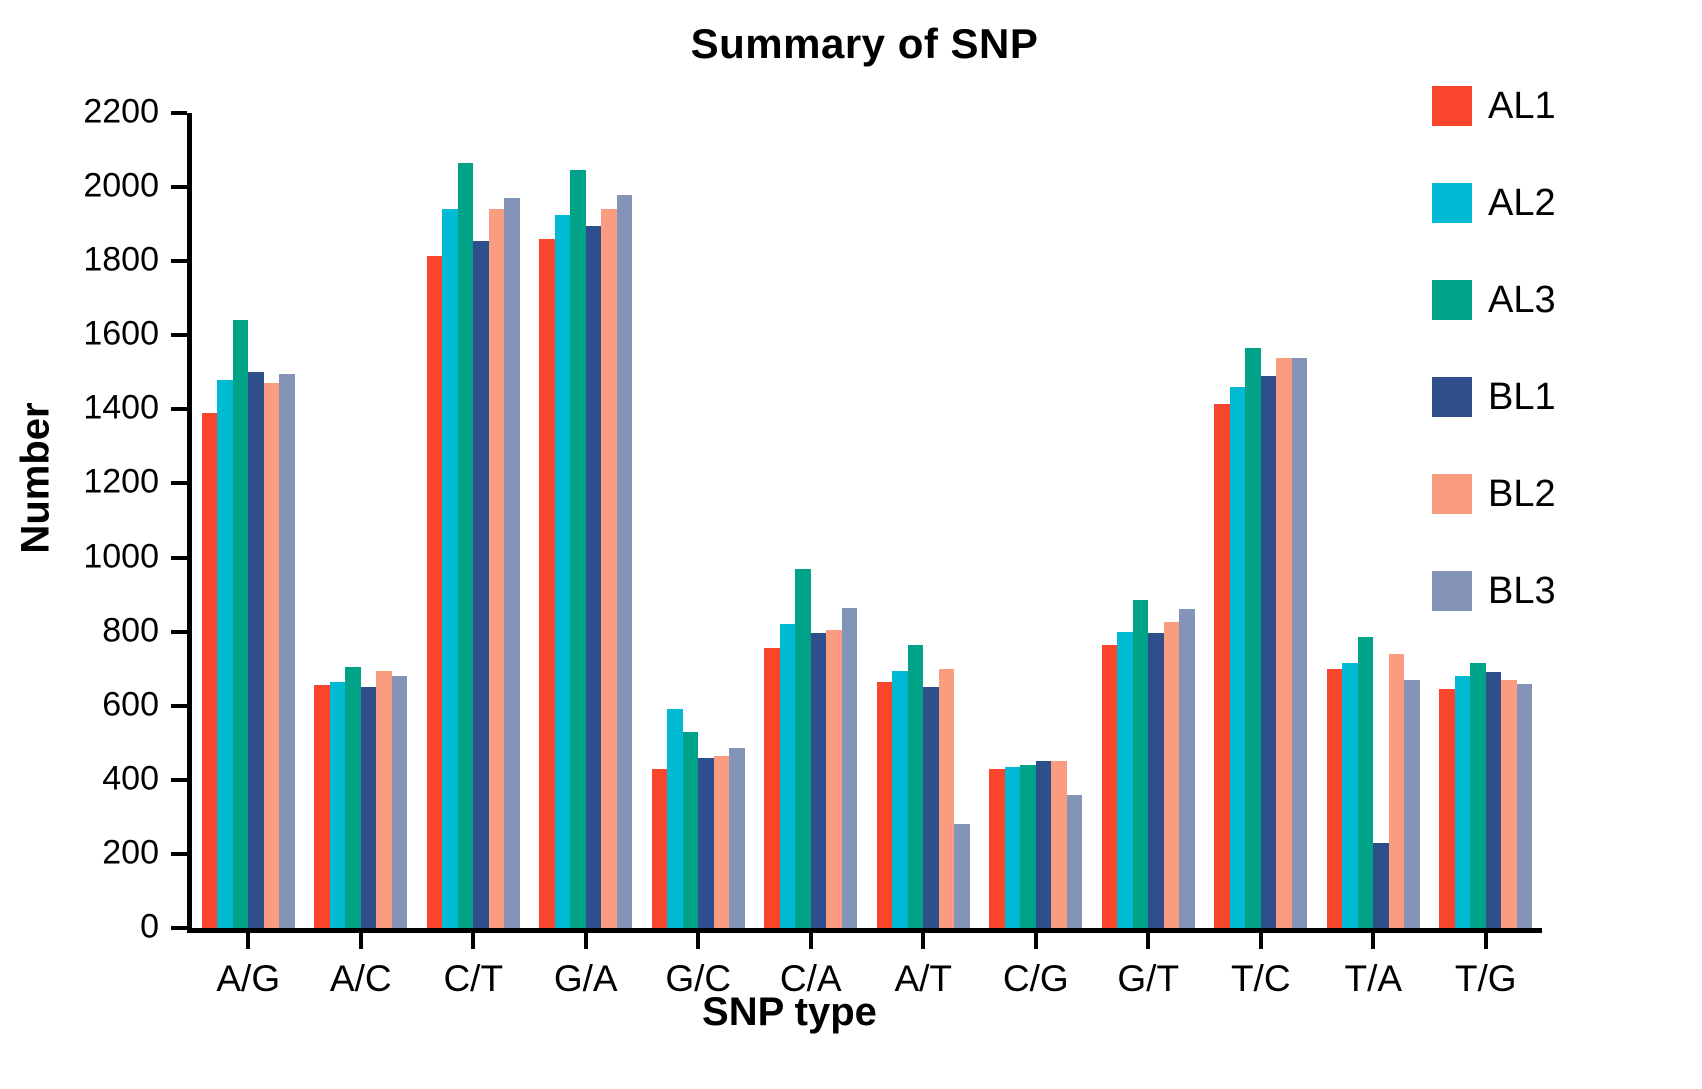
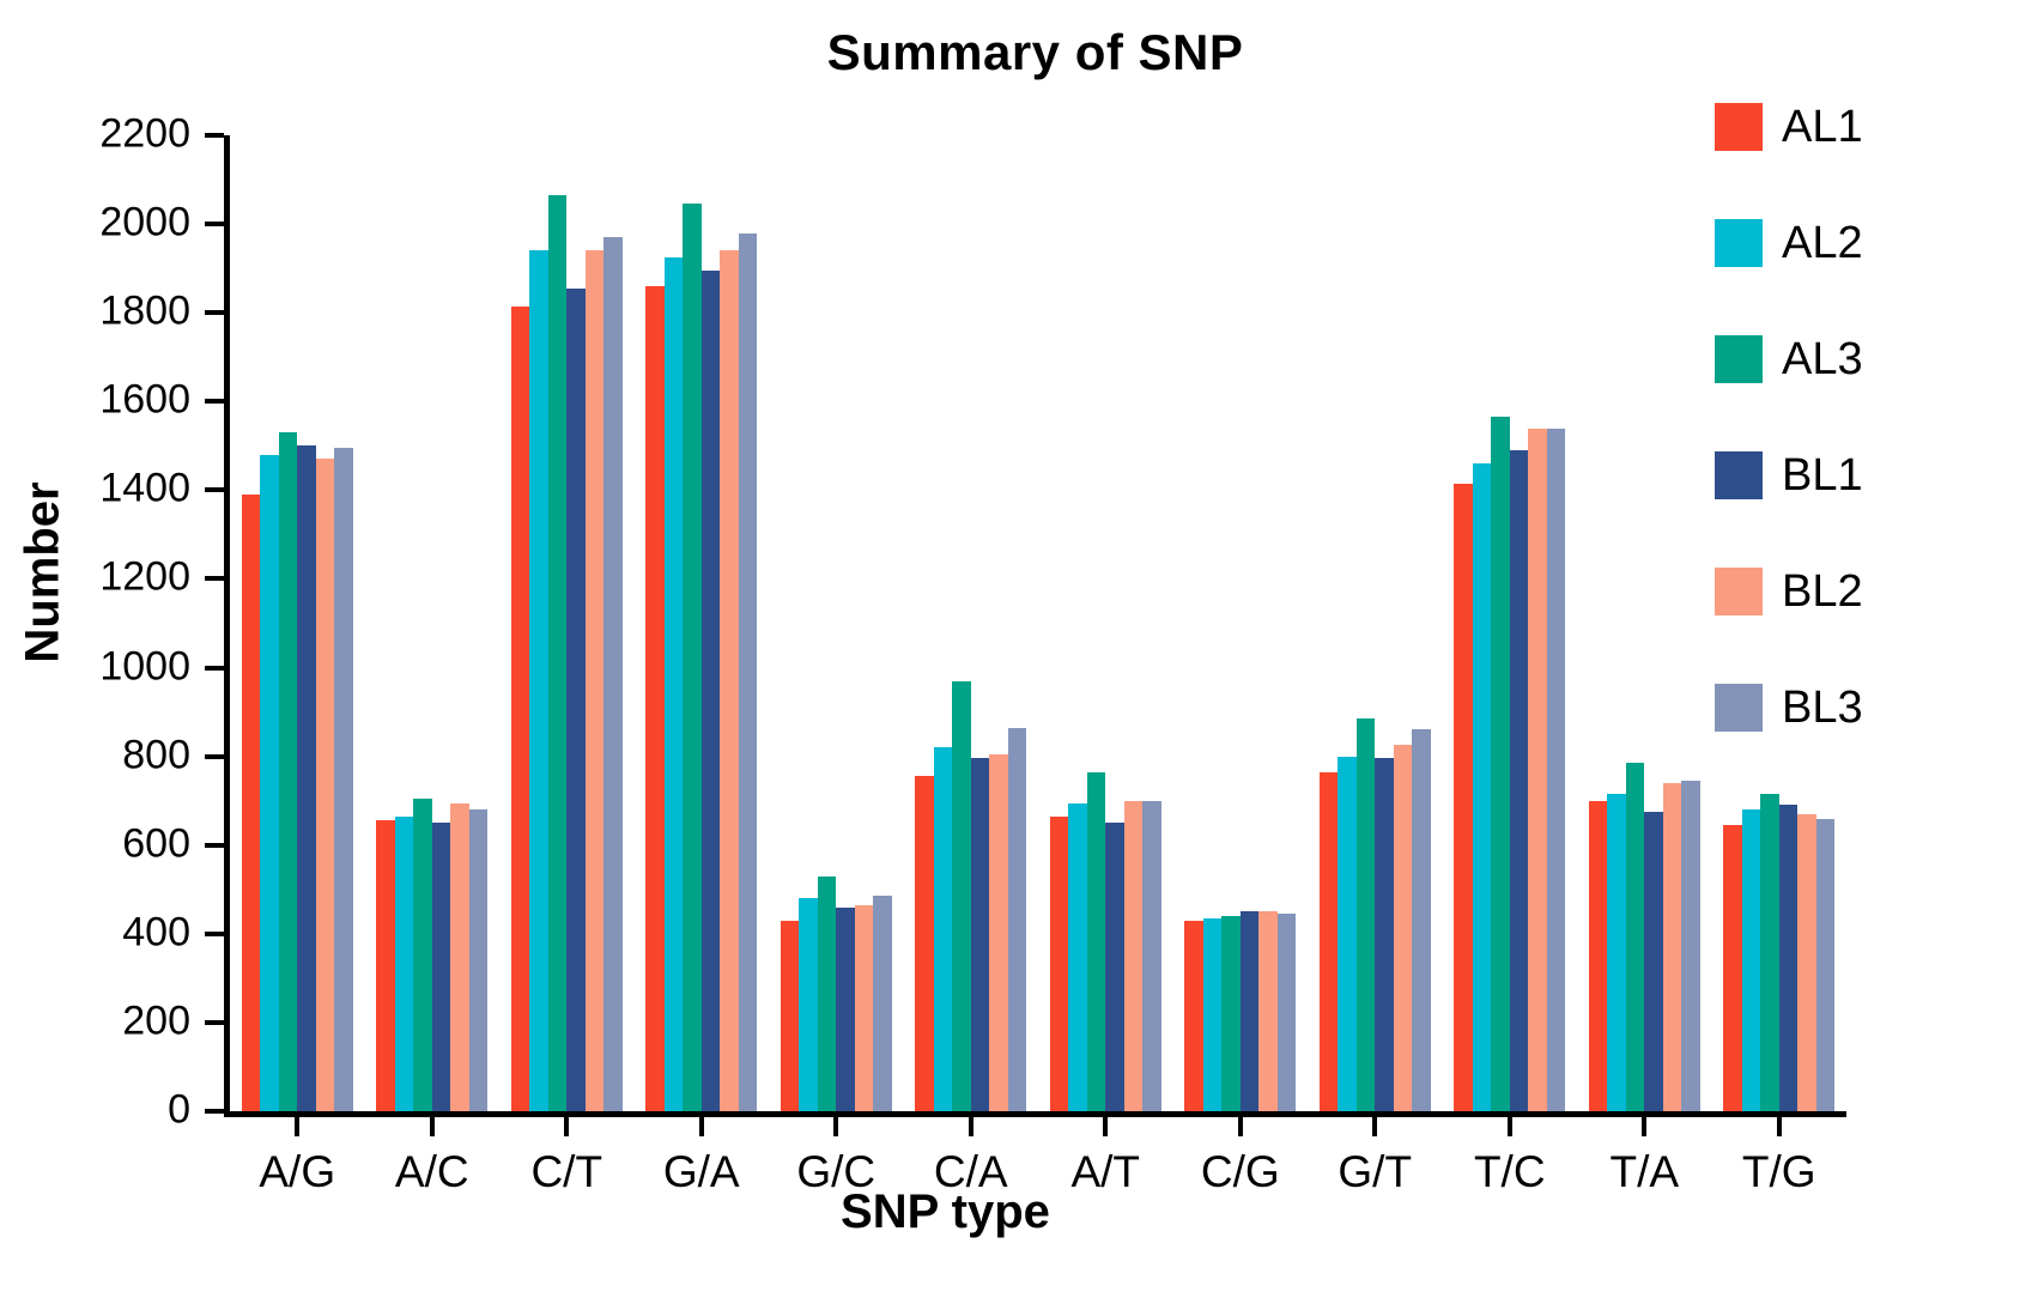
AL3/A/G: 1640 -> 1530
AL2/G/C: 590 -> 480
BL3/A/T: 280 -> 700
BL3/C/G: 360 -> 440
BL1/T/A: 230 -> 680
BL3/T/A: 670 -> 740
